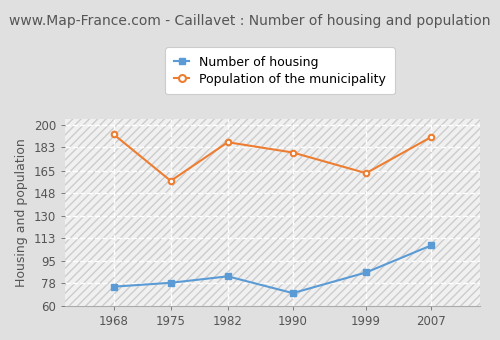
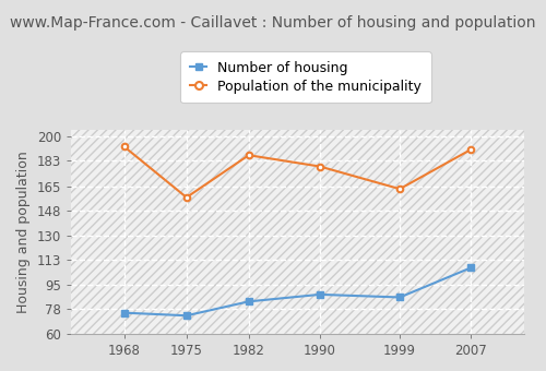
Number of housing/1975: 78 -> 73
Number of housing/1990: 70 -> 88
